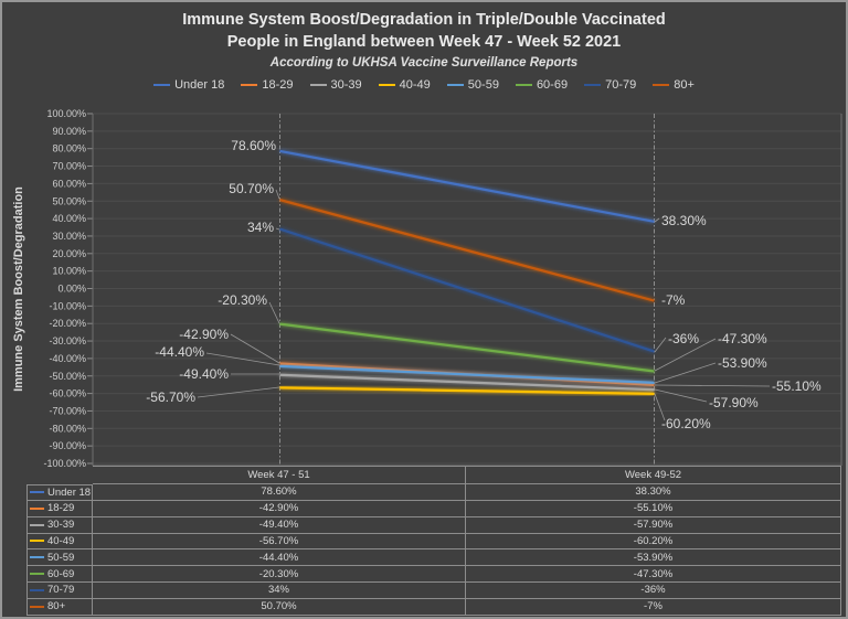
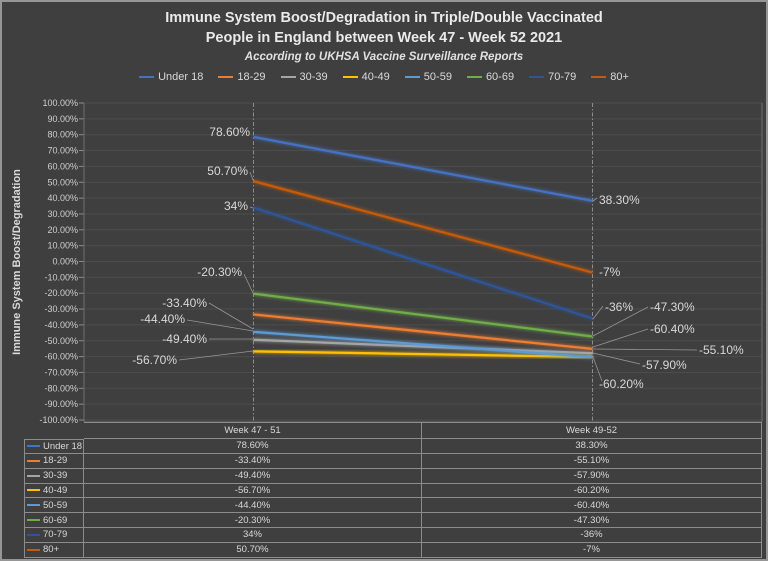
18-29/Week 47 - 51: -42.90% -> -33.40%
50-59/Week 49-52: -53.90% -> -60.40%
